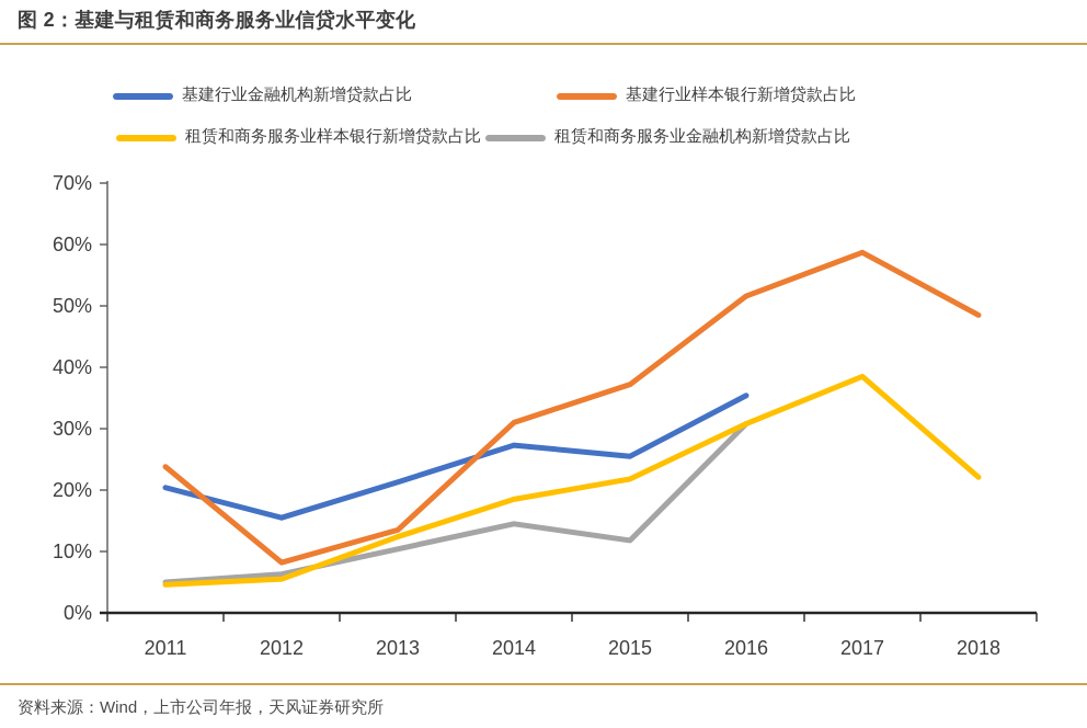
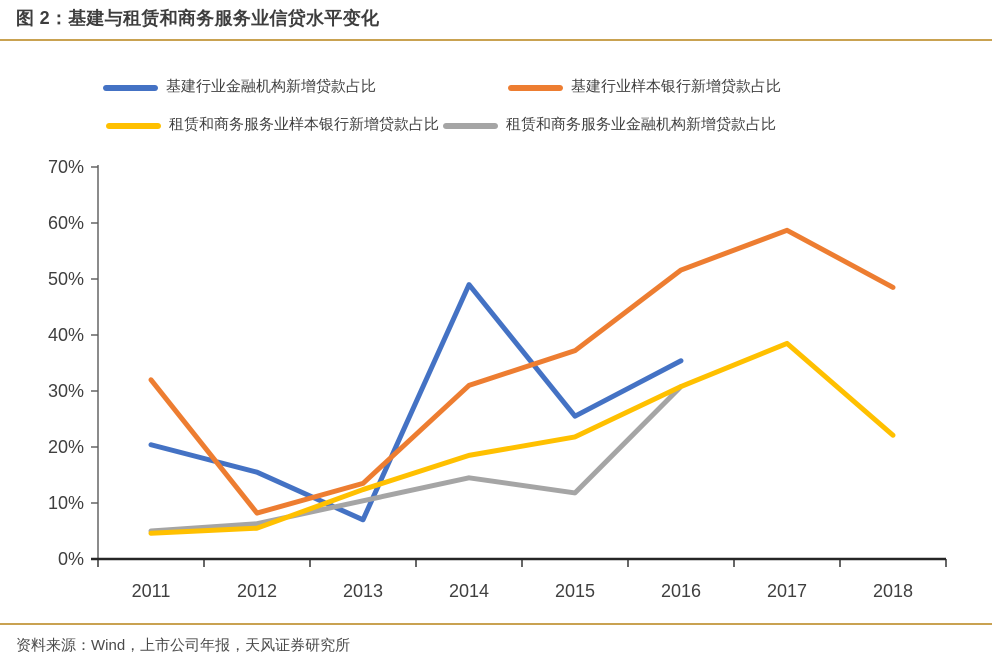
基建行业样本银行新增贷款占比/2011: 24% -> 32%
基建行业金融机构新增贷款占比/2013: 21% -> 7%
基建行业金融机构新增贷款占比/2014: 27% -> 49%
